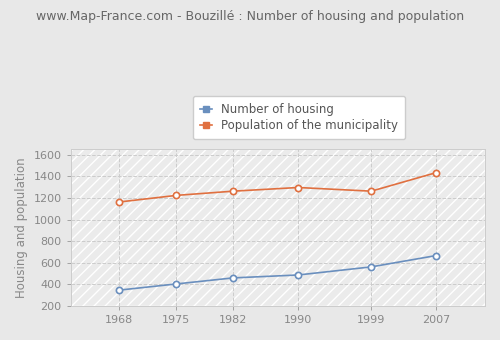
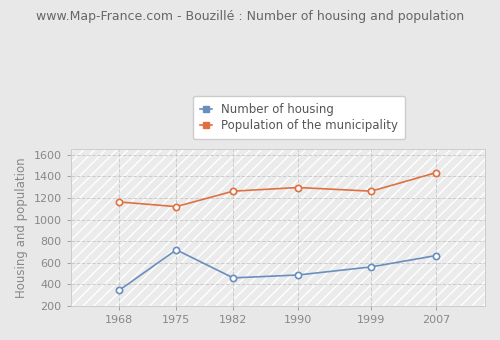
Number of housing/1975: 400 -> 720
Population of the municipality/1975: 1220 -> 1120
